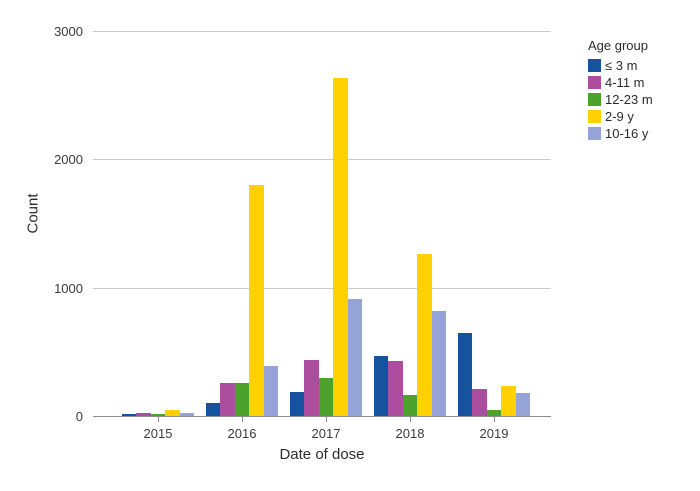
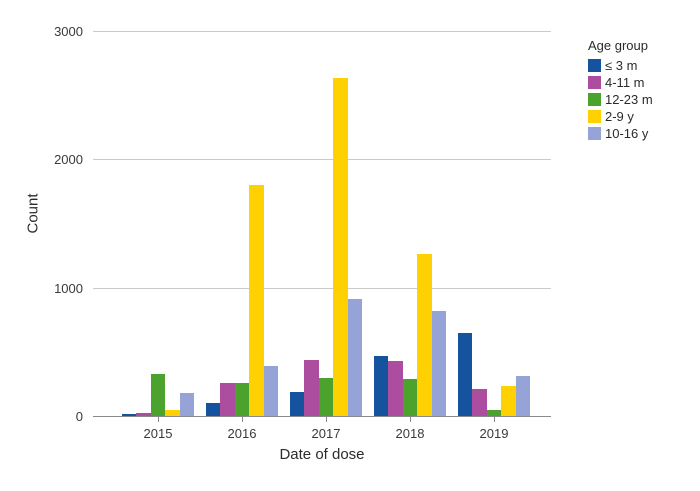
12-23 m/2015: 20 -> 330
10-16 y/2015: 20 -> 180
12-23 m/2018: 160 -> 290
10-16 y/2019: 180 -> 310
